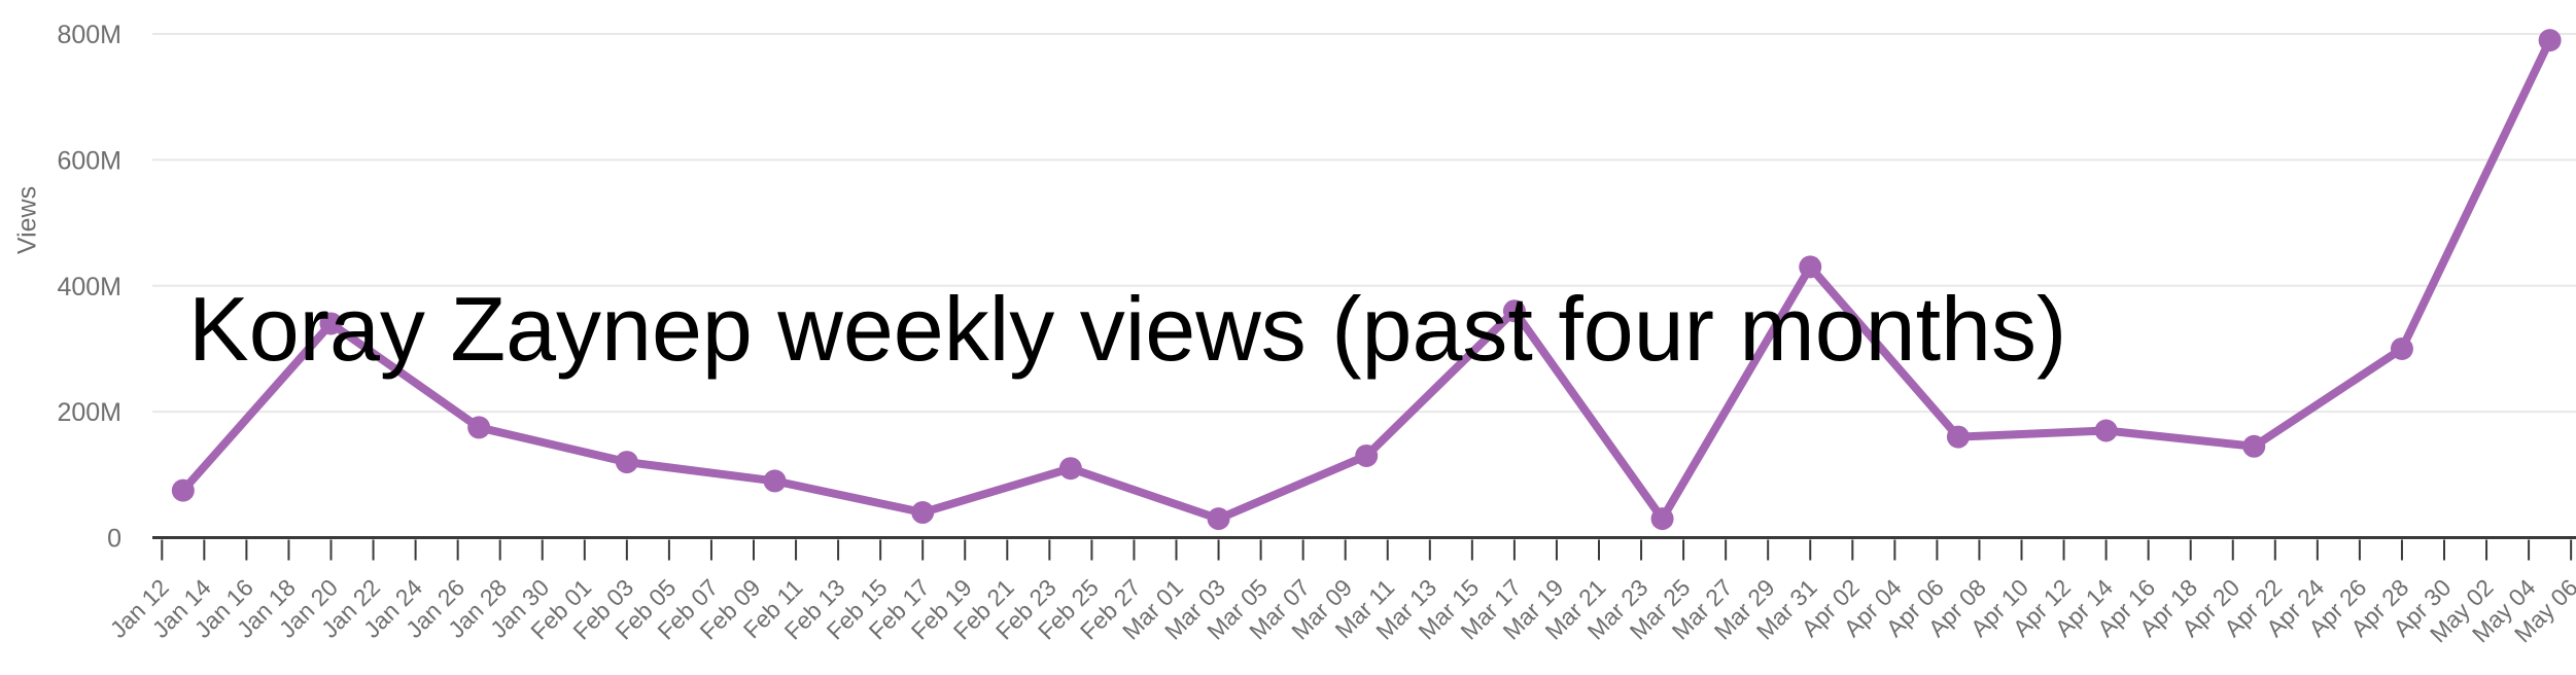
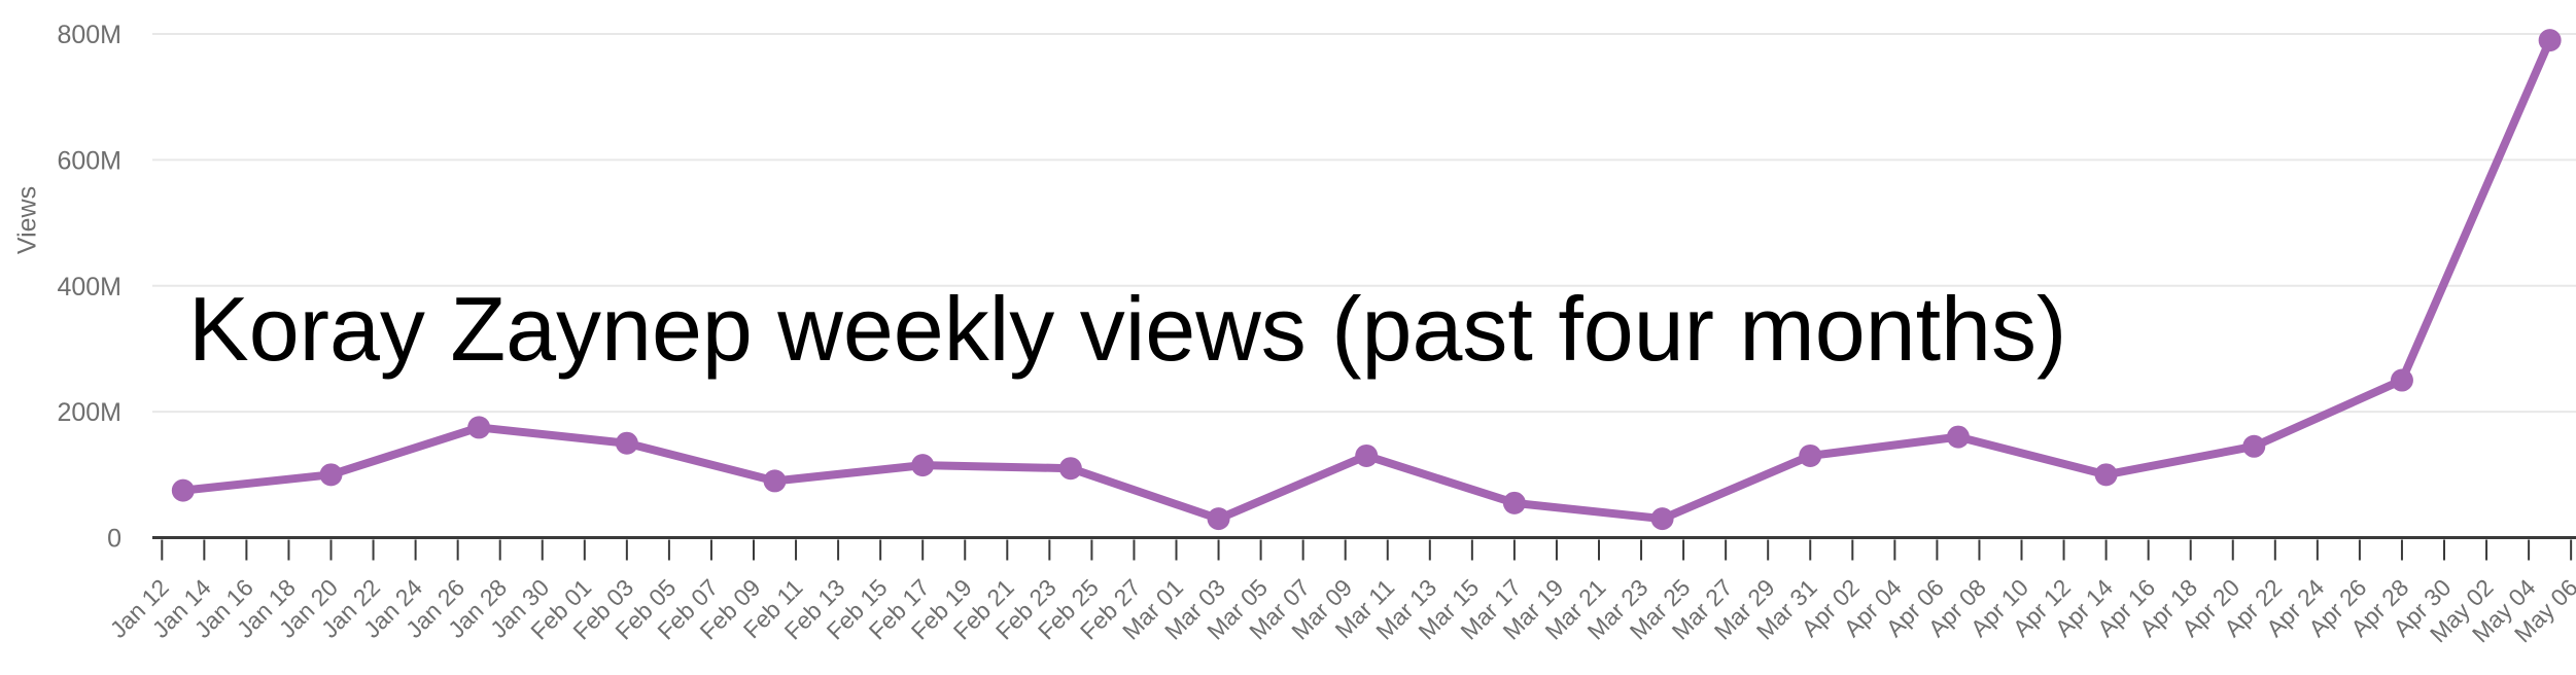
Jan 20: 340M -> 100M
Feb 03: 120M -> 150M
Feb 17: 40M -> 120M
Mar 17: 360M -> 60M
Mar 31: 430M -> 130M
Apr 14: 170M -> 100M
Apr 28: 300M -> 250M
